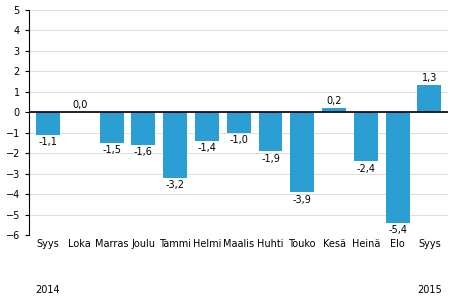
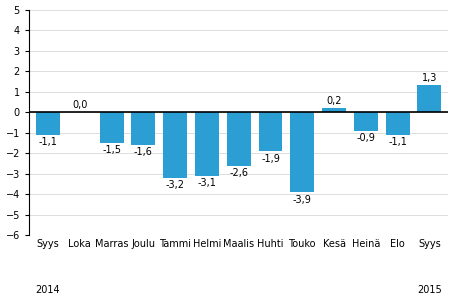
Helmi: -1,4 -> -3,1
Maalis: -1,0 -> -2,6
Heinä: -2,4 -> -0,9
Elo: -5,4 -> -1,1
